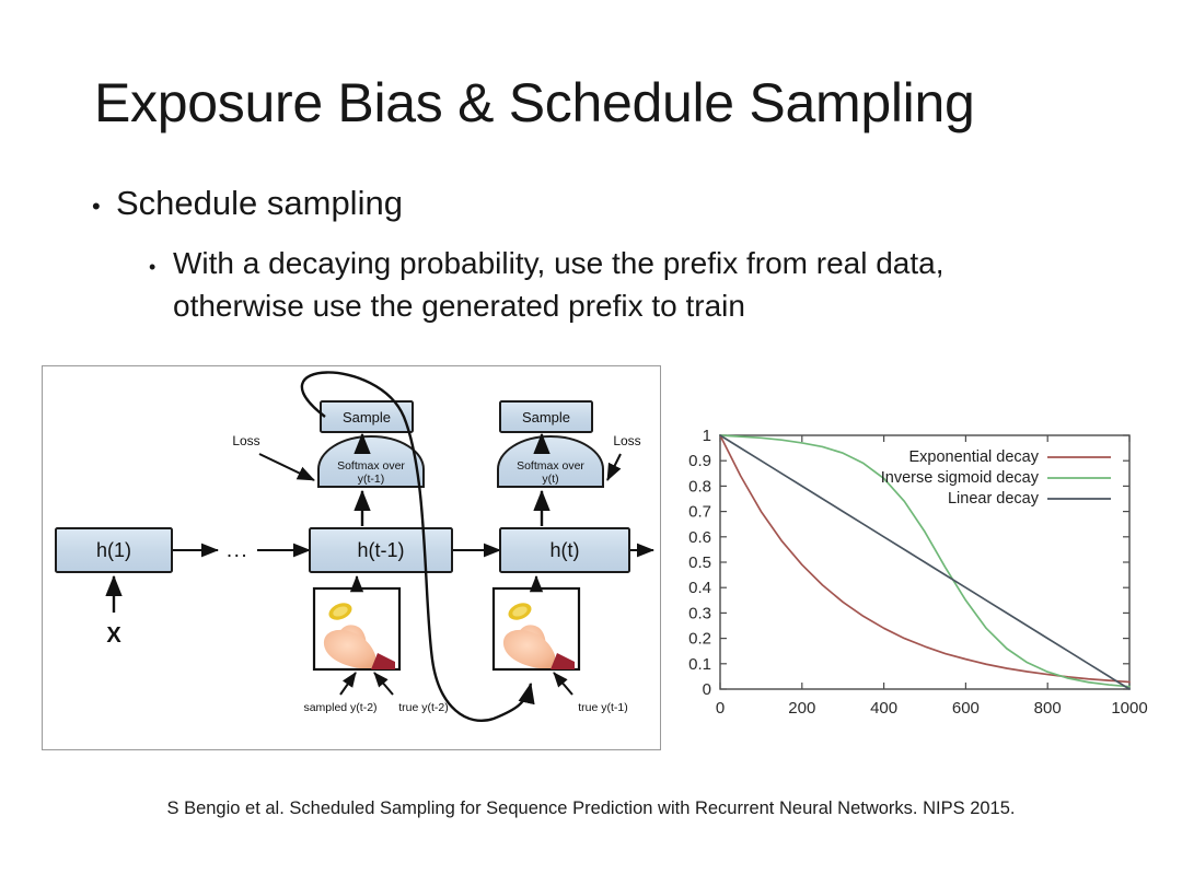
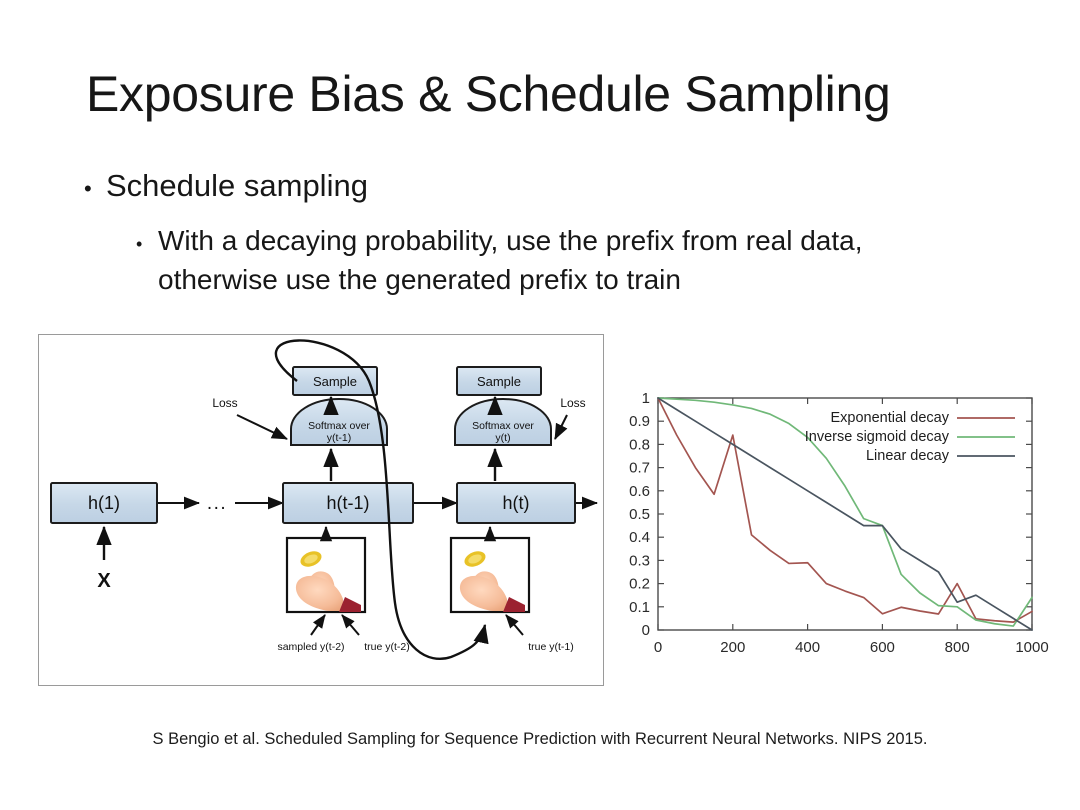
Exponential decay/200: 0.49 -> 0.84
Exponential decay/400: 0.24 -> 0.29
Exponential decay/600: 0.12 -> 0.07
Inverse sigmoid decay/600: 0.35 -> 0.45
Linear decay/600: 0.40 -> 0.45
Exponential decay/800: 0.06 -> 0.20
Inverse sigmoid decay/800: 0.07 -> 0.10
Linear decay/800: 0.20 -> 0.12
Exponential decay/1000: 0.03 -> 0.08
Inverse sigmoid decay/1000: 0.01 -> 0.14
